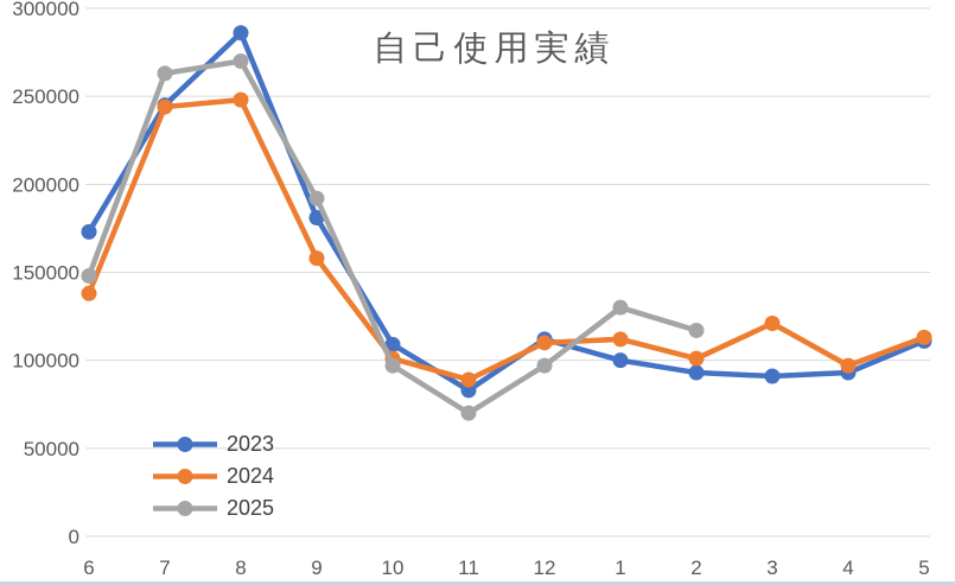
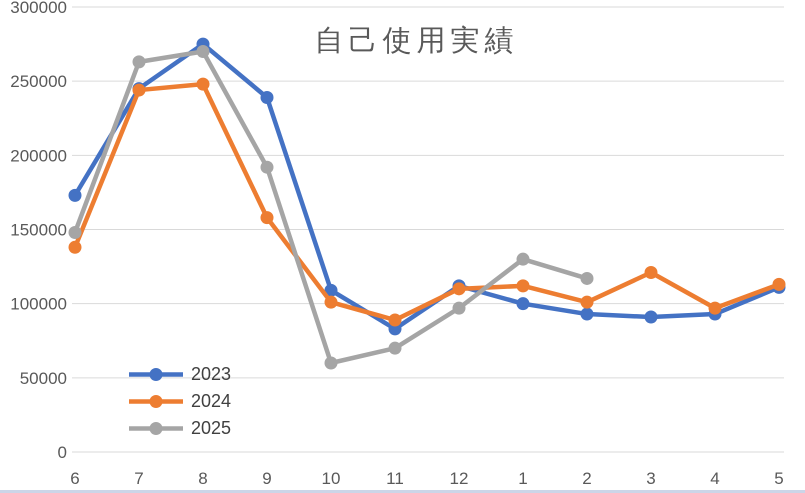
2023/8: 286000 -> 275000
2023/9: 181000 -> 239000
2025/10: 97000 -> 60000
